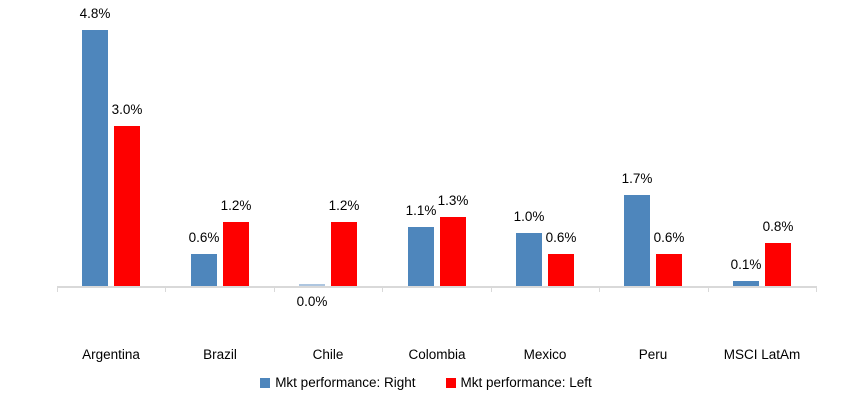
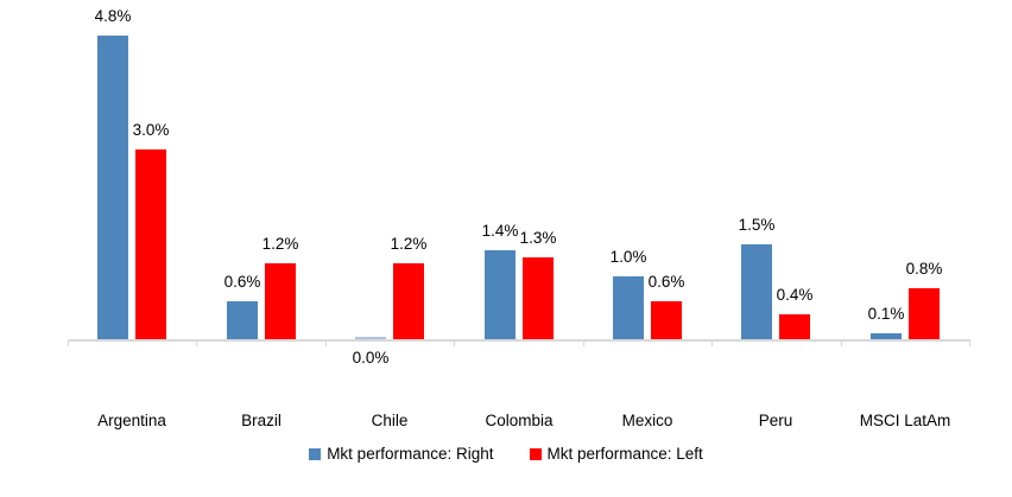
Mkt performance: Right/Colombia: 1.1% -> 1.4%
Mkt performance: Right/Peru: 1.7% -> 1.5%
Mkt performance: Left/Peru: 0.6% -> 0.4%
